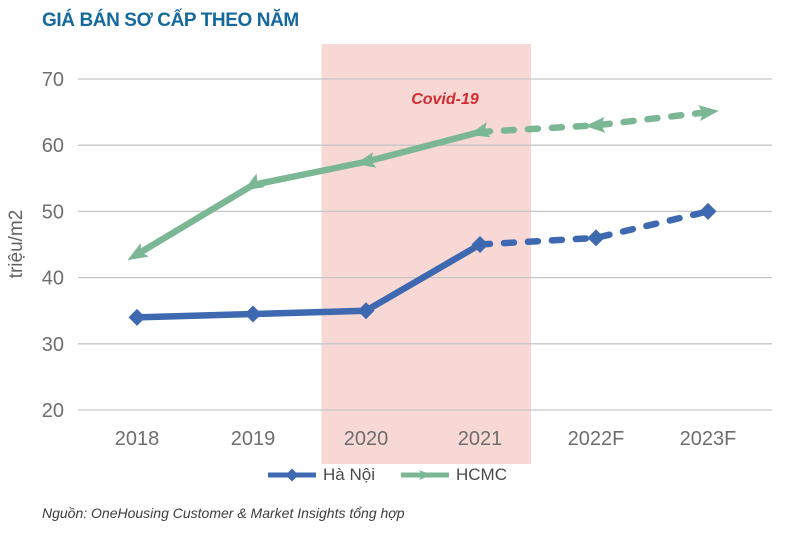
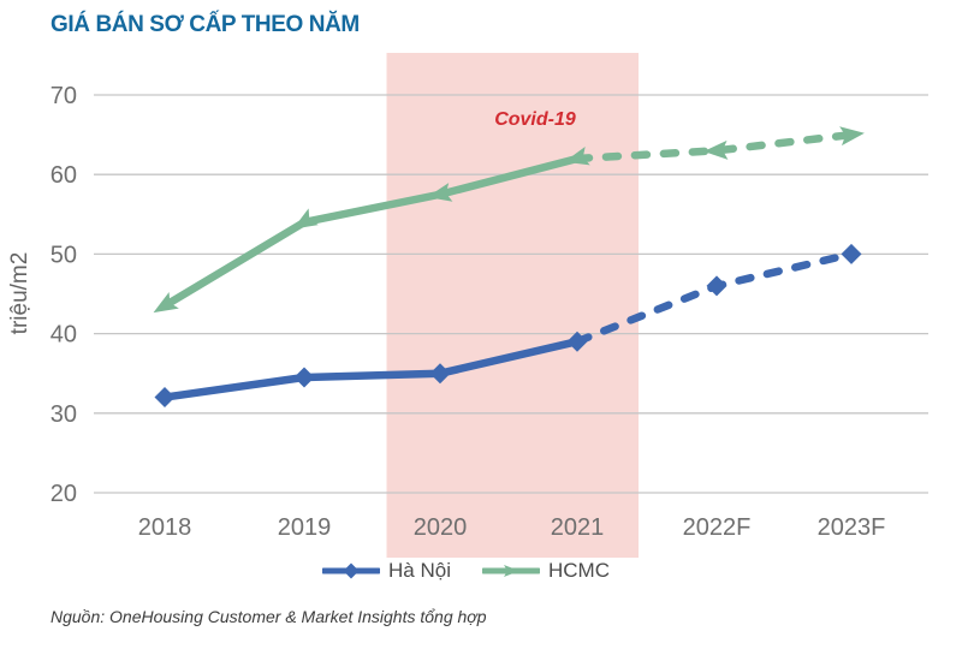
Hà Nội/2018: 34 -> 32
Hà Nội/2021: 45 -> 39
